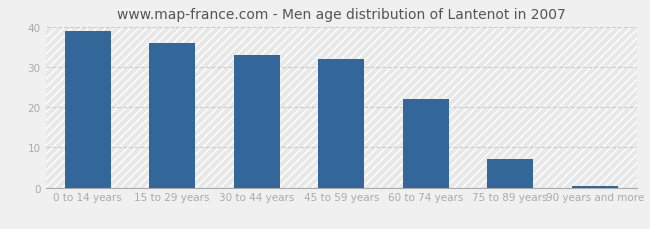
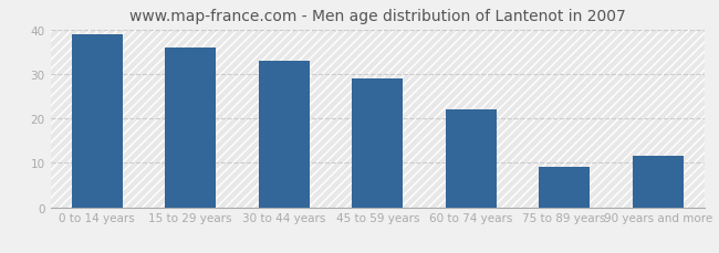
45 to 59 years: 32.0 -> 29.0
75 to 89 years: 7.0 -> 9.0
90 years and more: 0.4 -> 11.5
